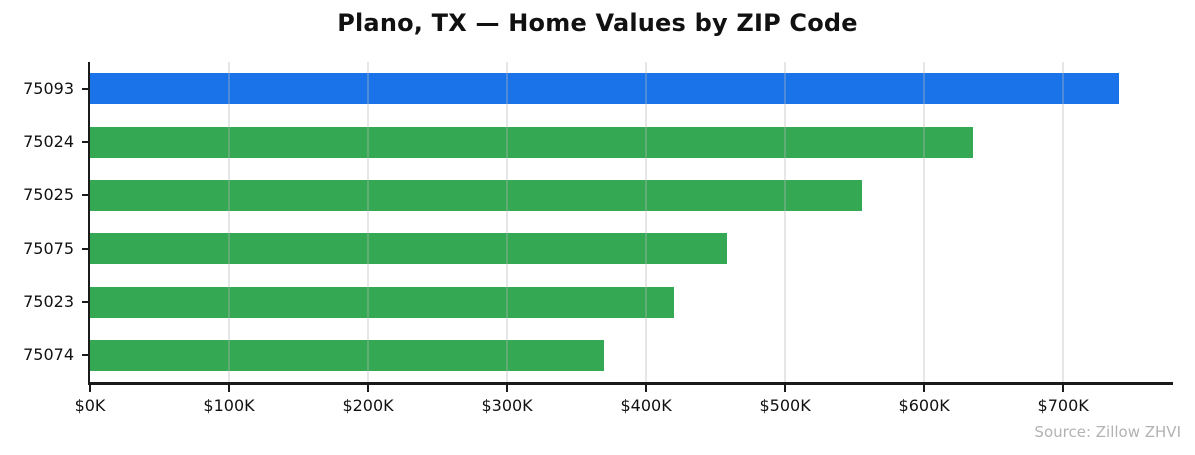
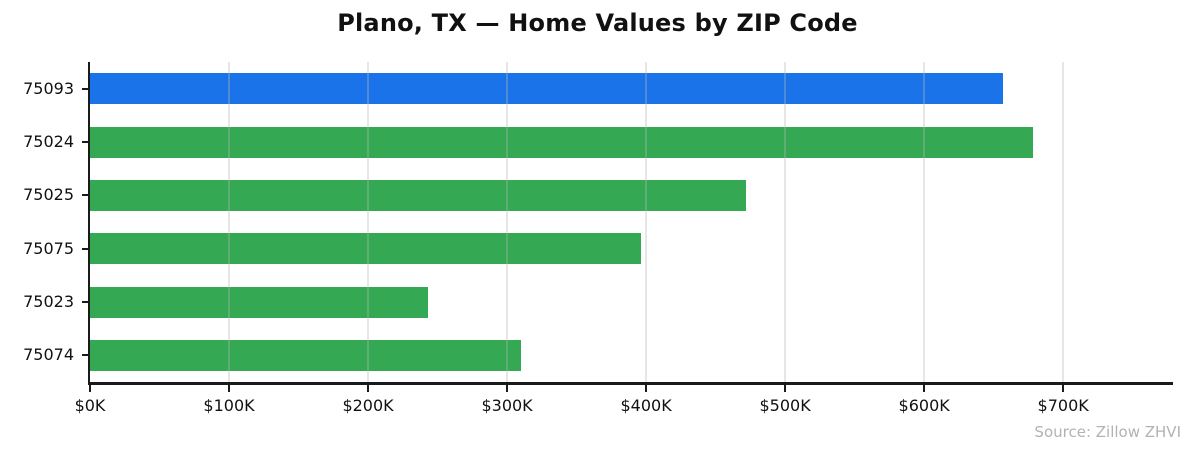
75093: $740K -> $657K
75024: $635K -> $678K
75025: $555K -> $472K
75075: $458K -> $396K
75023: $420K -> $243K
75074: $370K -> $310K
